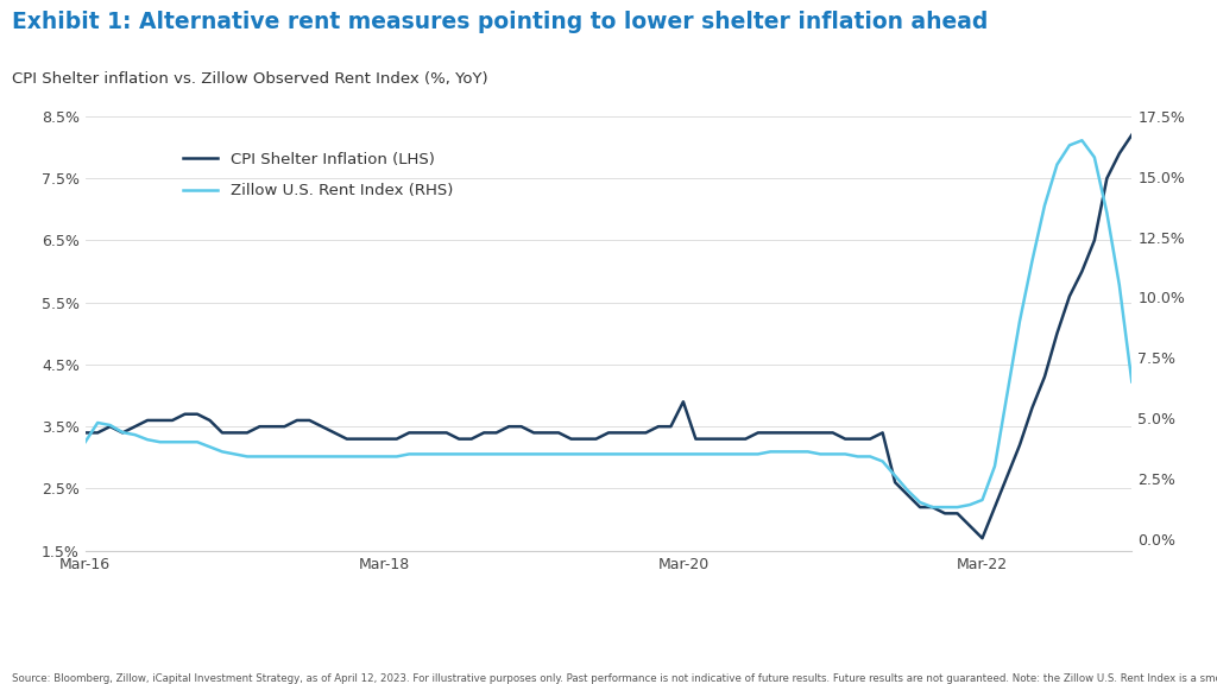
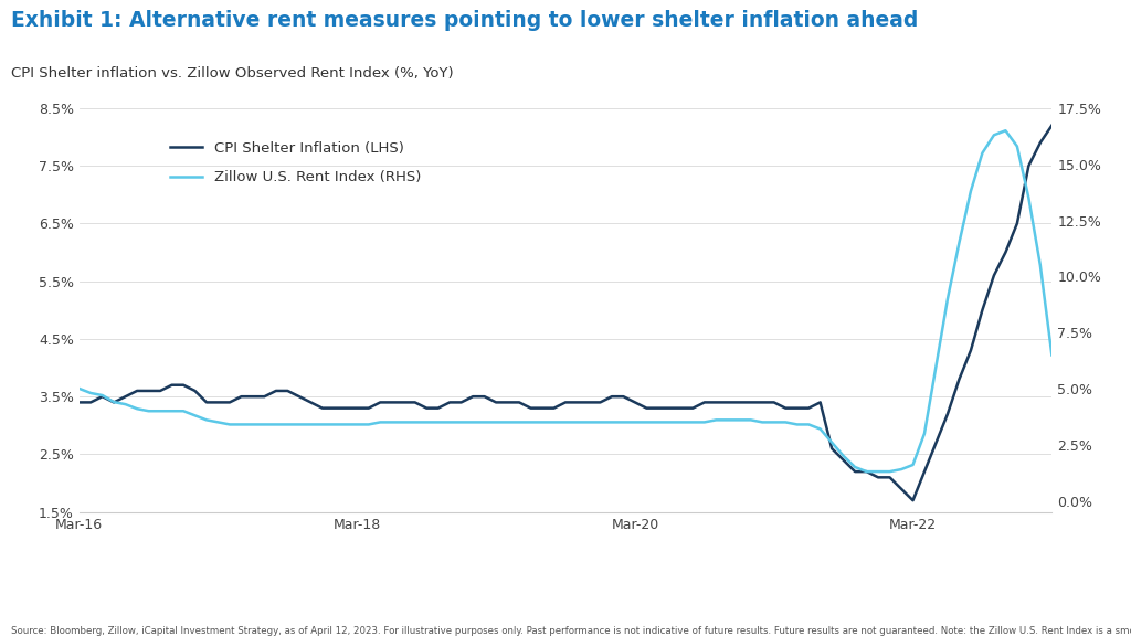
Zillow U.S. Rent Index (RHS)/Mar-16: 4.0% -> 5.0%
CPI Shelter Inflation (LHS)/Mar-20: 3.9% -> 3.4%
